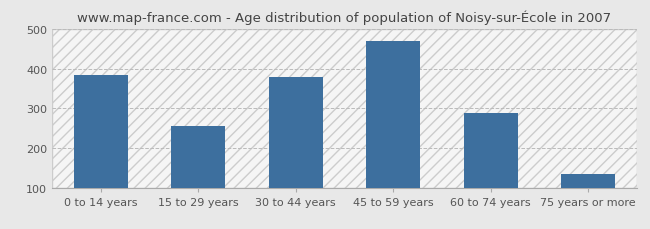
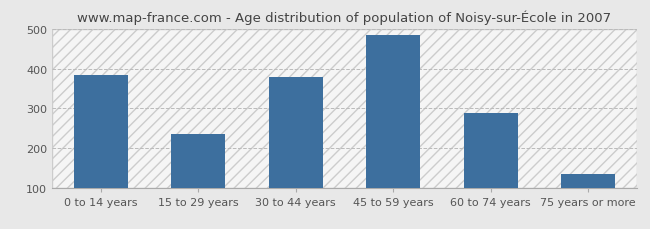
15 to 29 years: 255 -> 234
45 to 59 years: 470 -> 484
